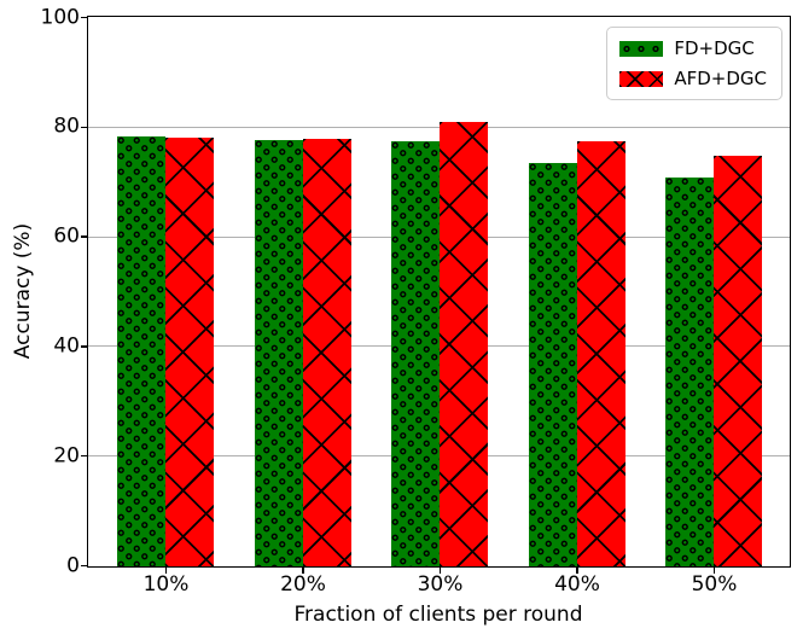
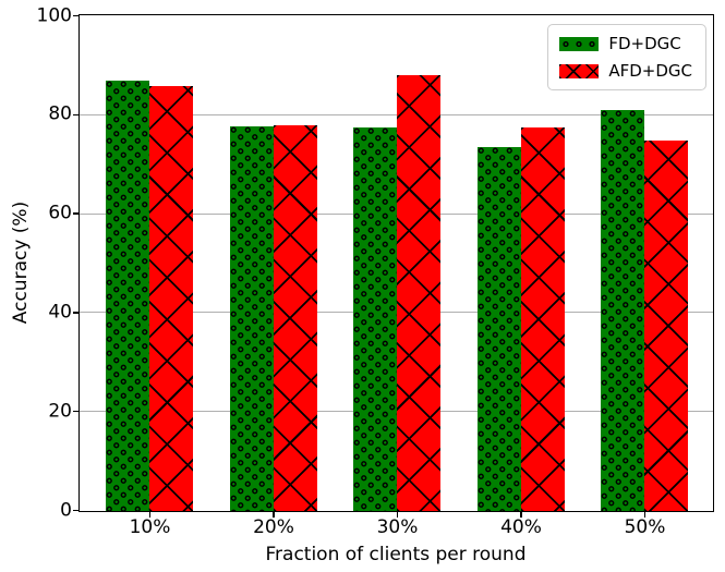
FD+DGC/10%: 78 -> 87
AFD+DGC/10%: 78 -> 86
AFD+DGC/30%: 81 -> 88
FD+DGC/50%: 71 -> 81
